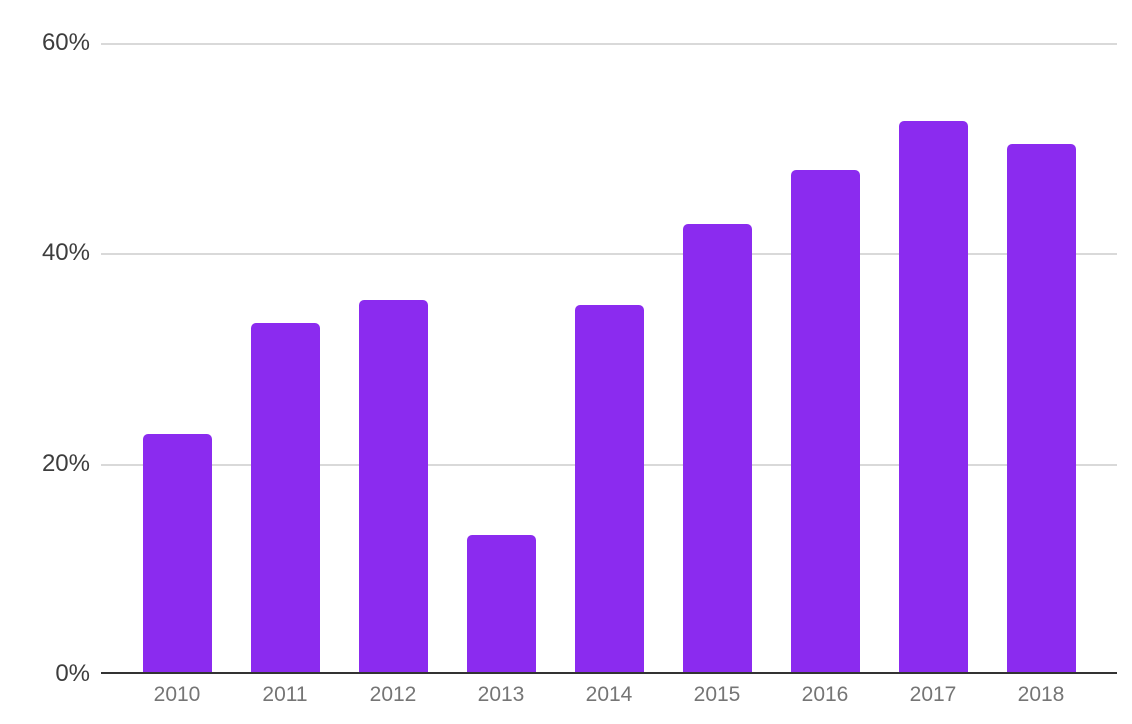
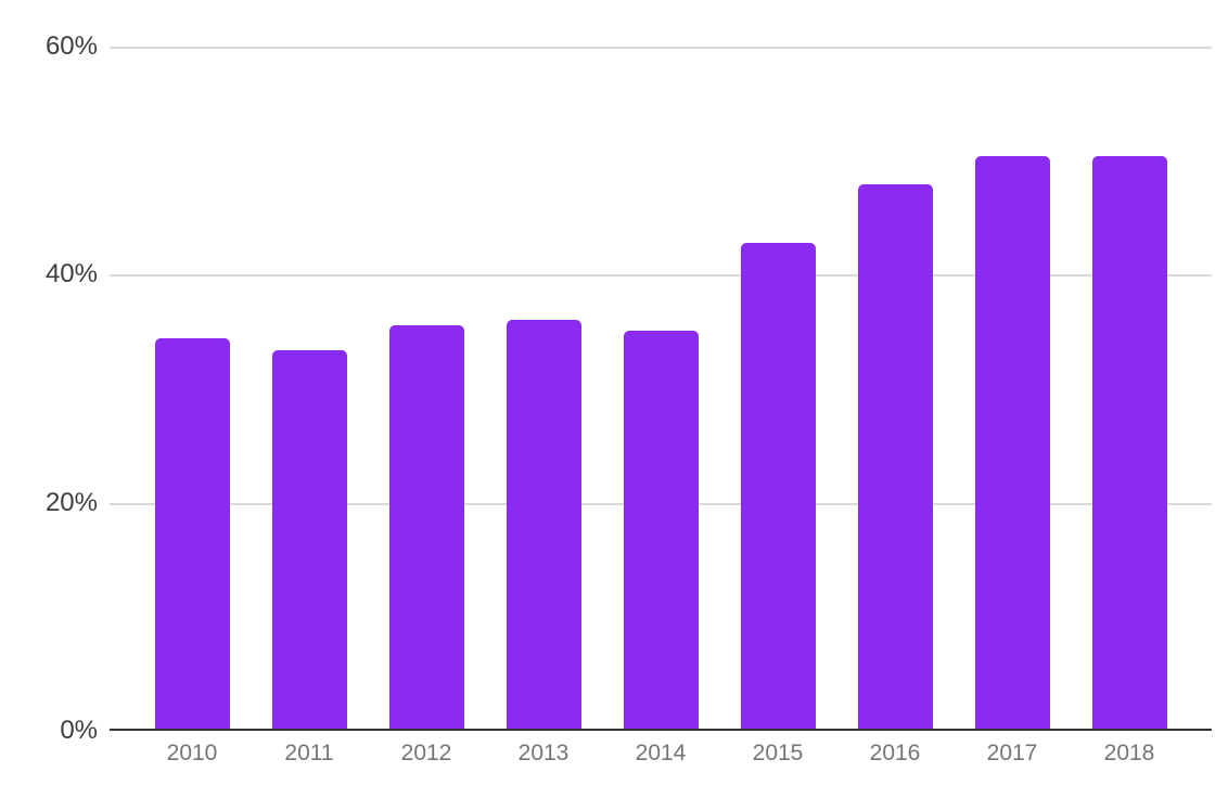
2010: 22.8% -> 34.4%
2013: 13.2% -> 36.0%
2017: 52.6% -> 50.4%
